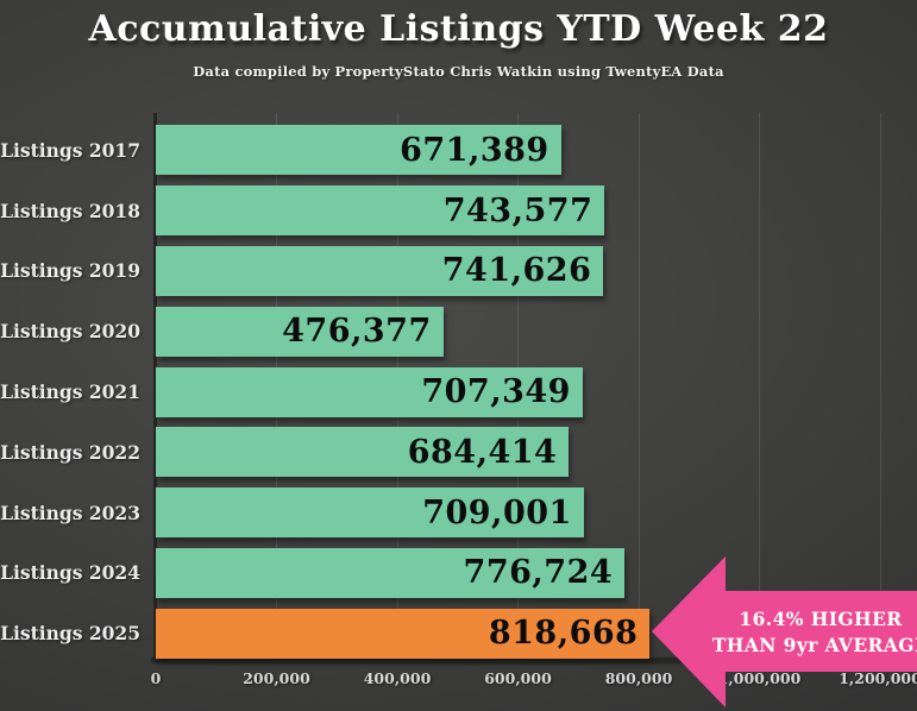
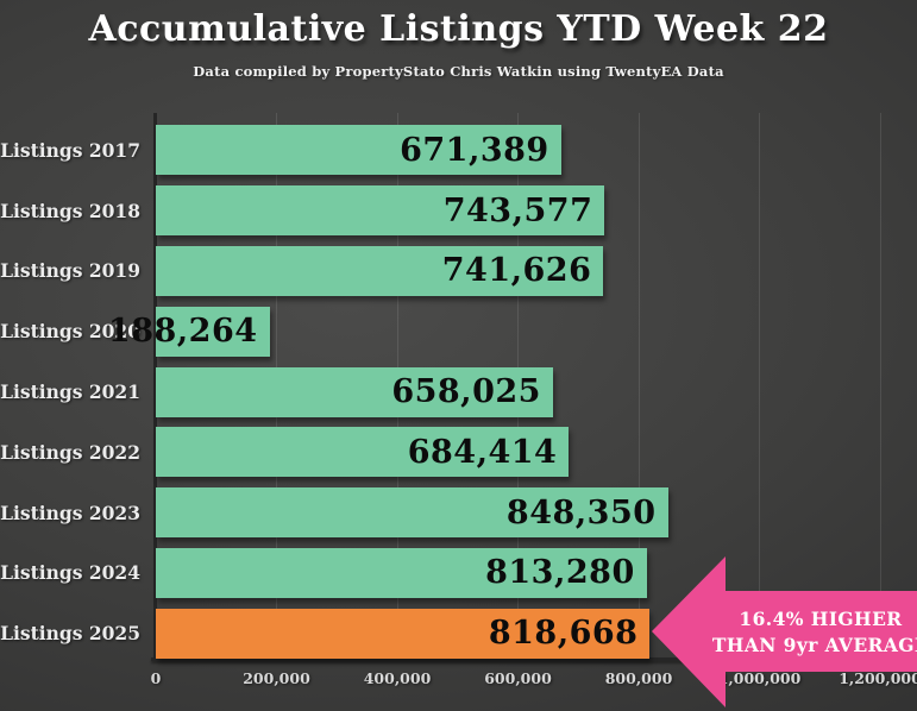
Listings 2020: 476,377 -> 188,264
Listings 2021: 707,349 -> 658,025
Listings 2023: 709,001 -> 848,350
Listings 2024: 776,724 -> 813,280
